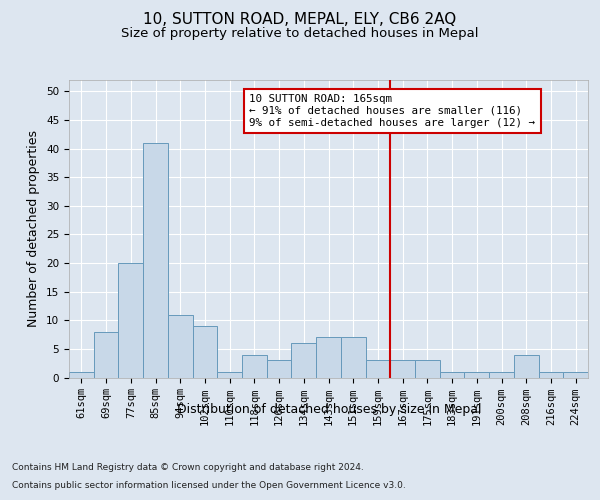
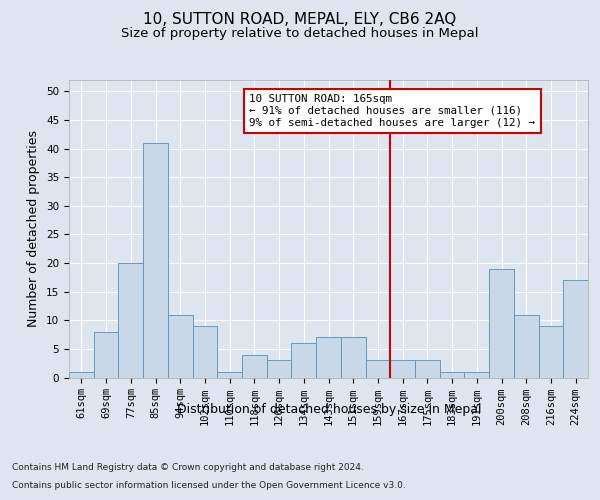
200sqm: 1 -> 19
208sqm: 4 -> 11
216sqm: 1 -> 9
224sqm: 1 -> 17
